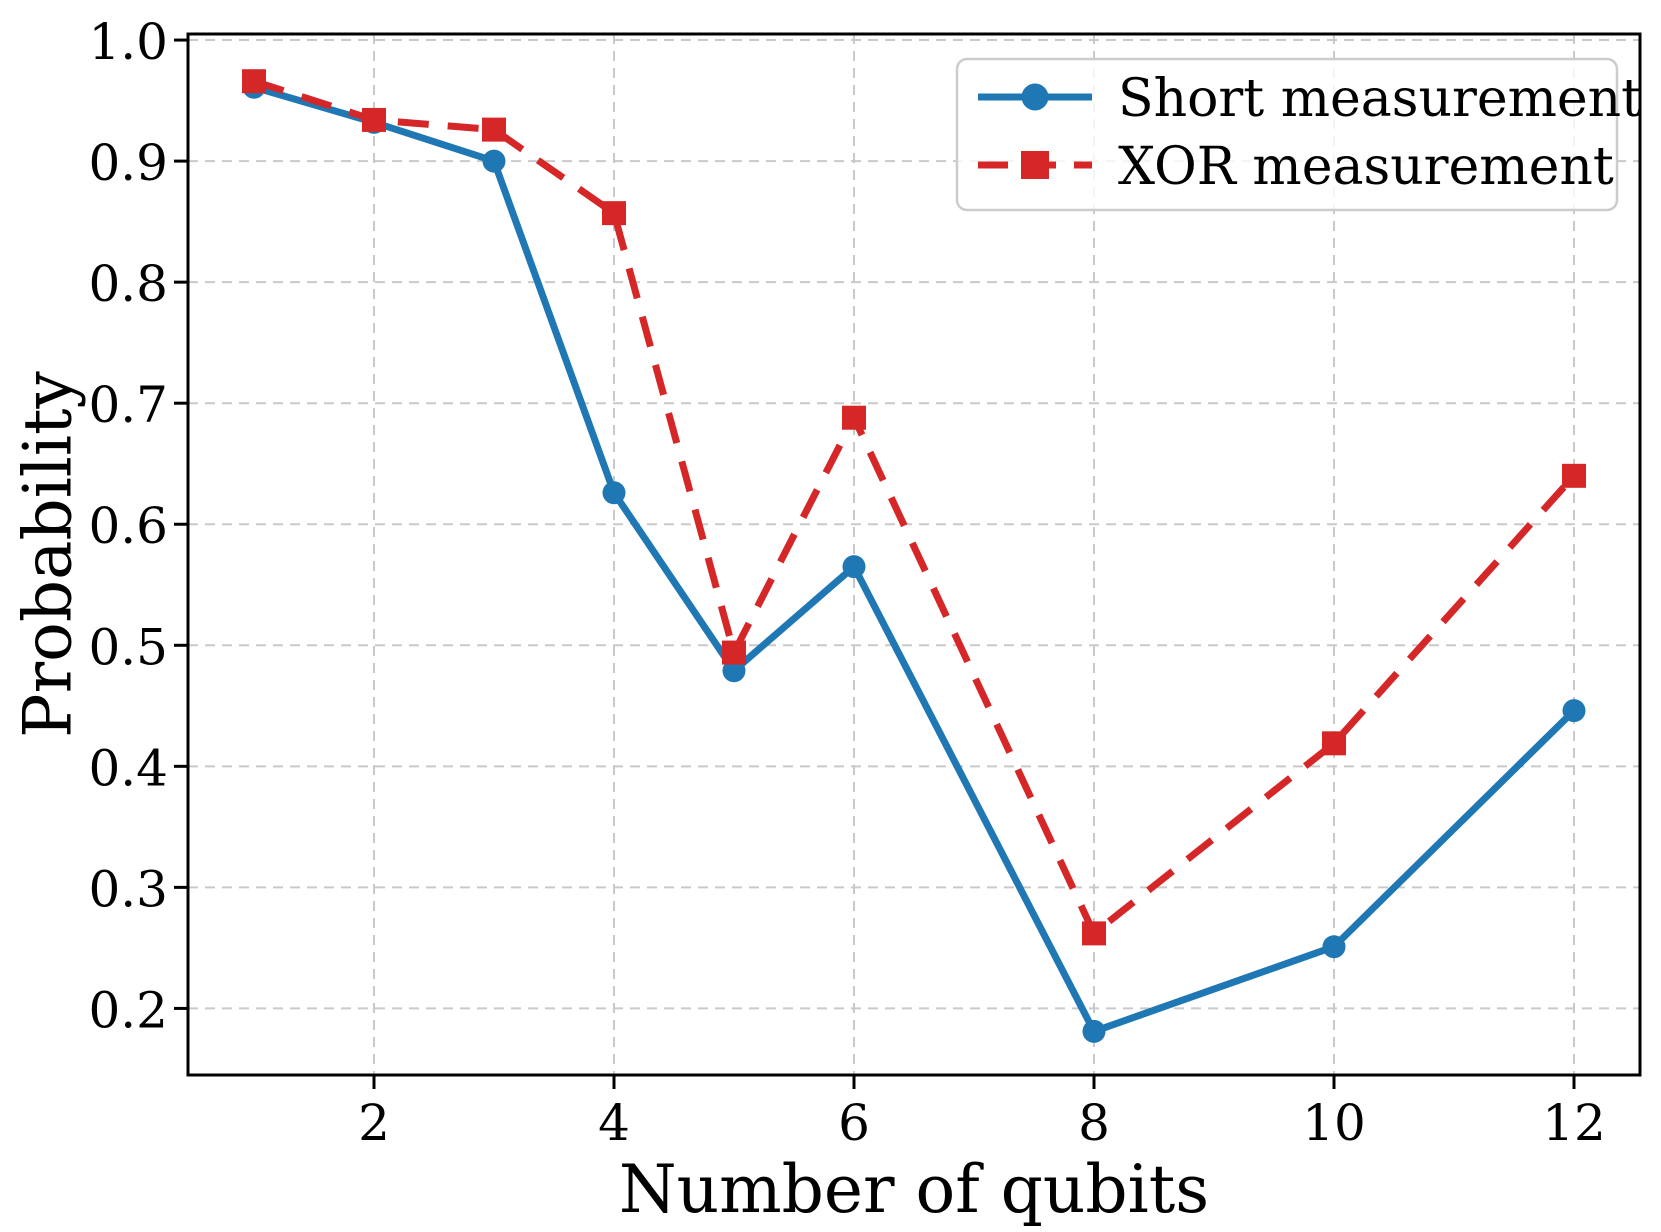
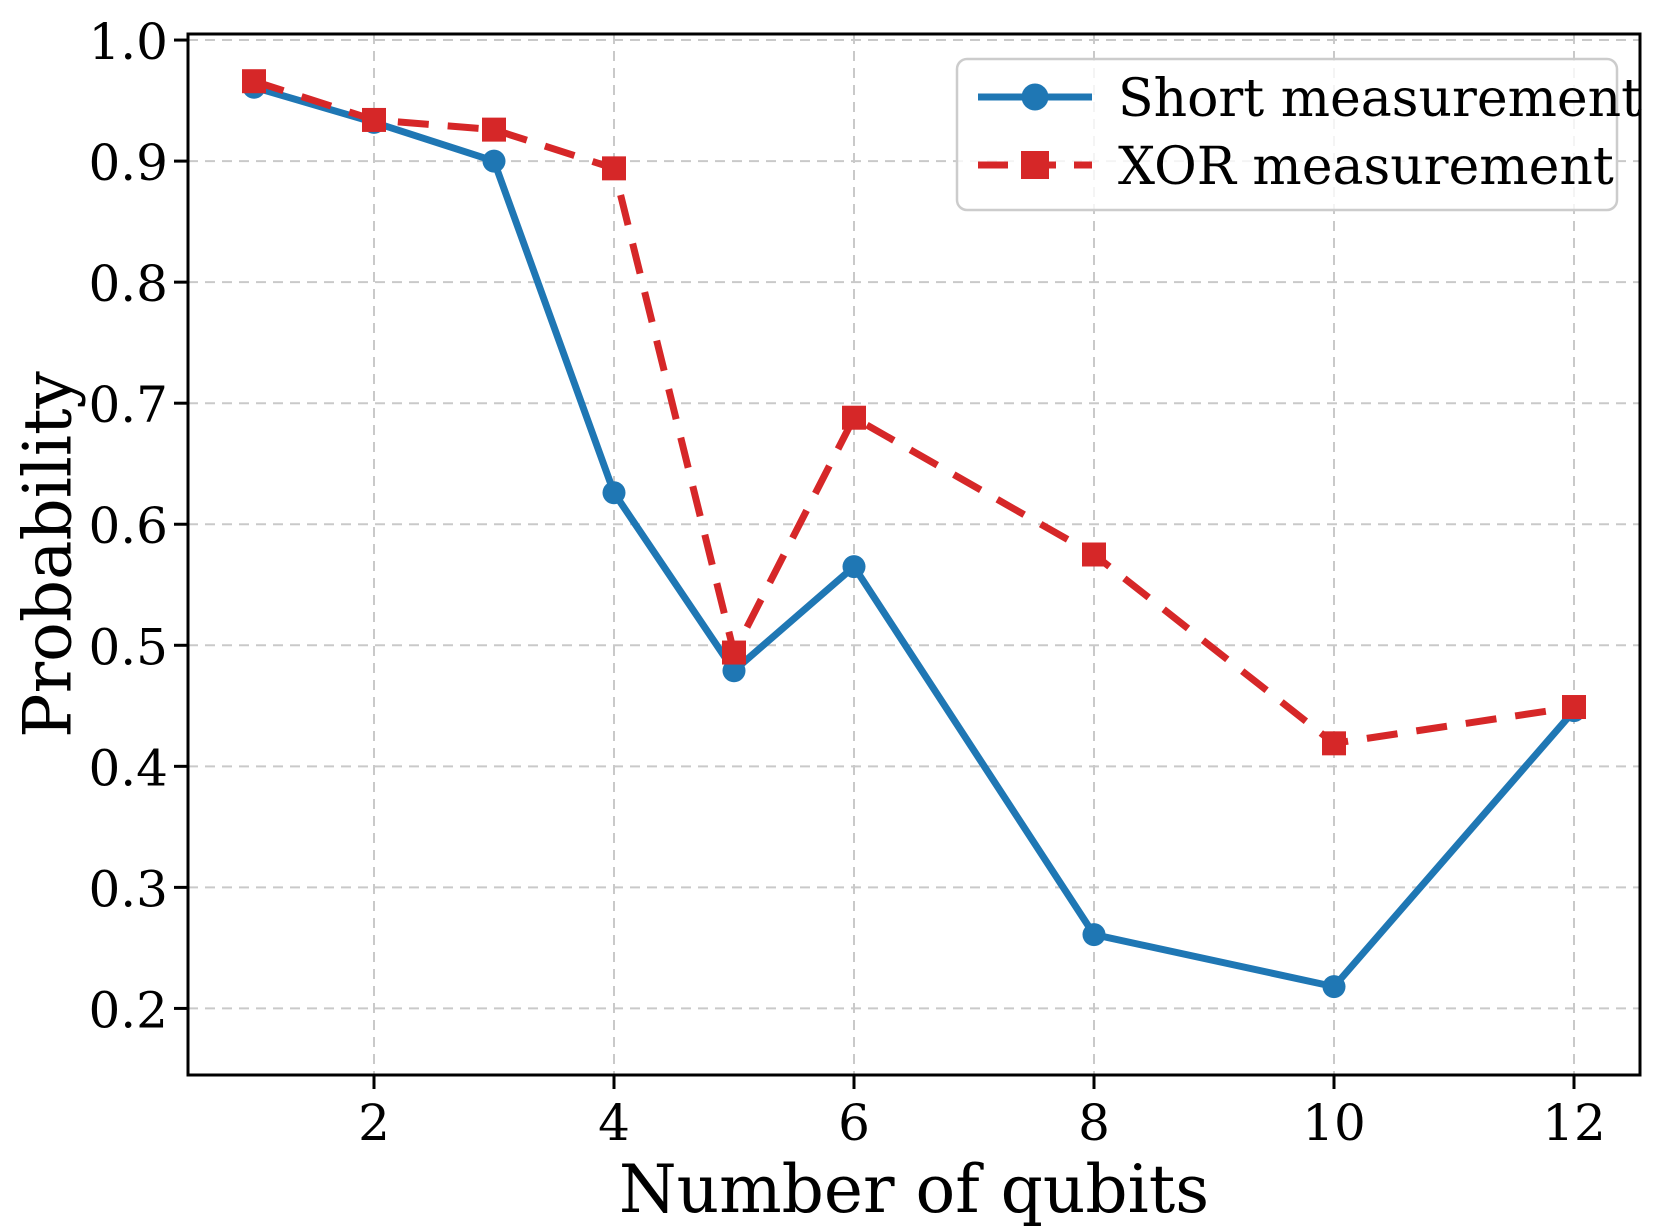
XOR measurement/4: 0.857 -> 0.894
Short measurement/8: 0.181 -> 0.261
XOR measurement/8: 0.262 -> 0.575
Short measurement/10: 0.251 -> 0.218
XOR measurement/12: 0.640 -> 0.449
